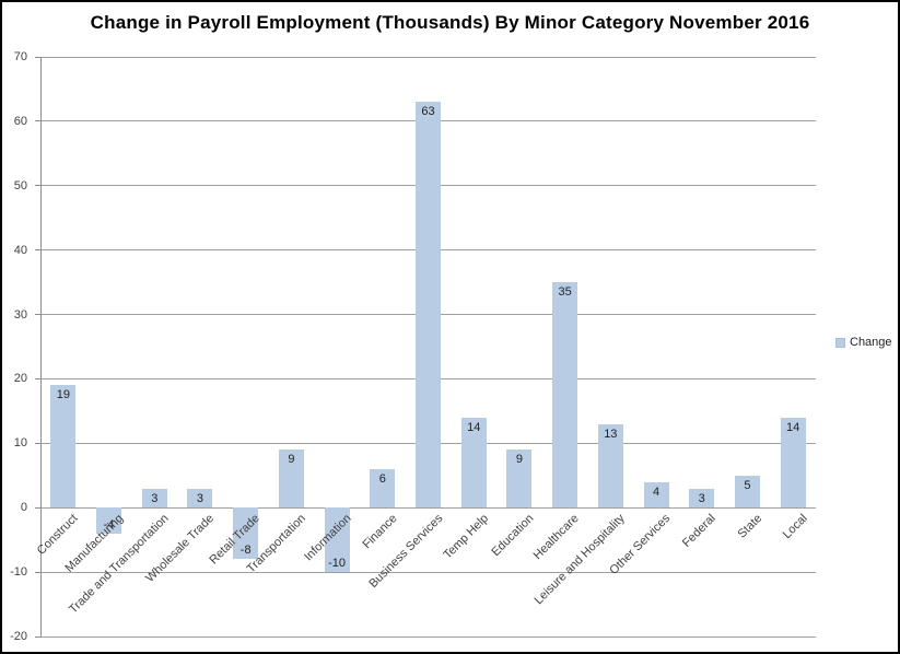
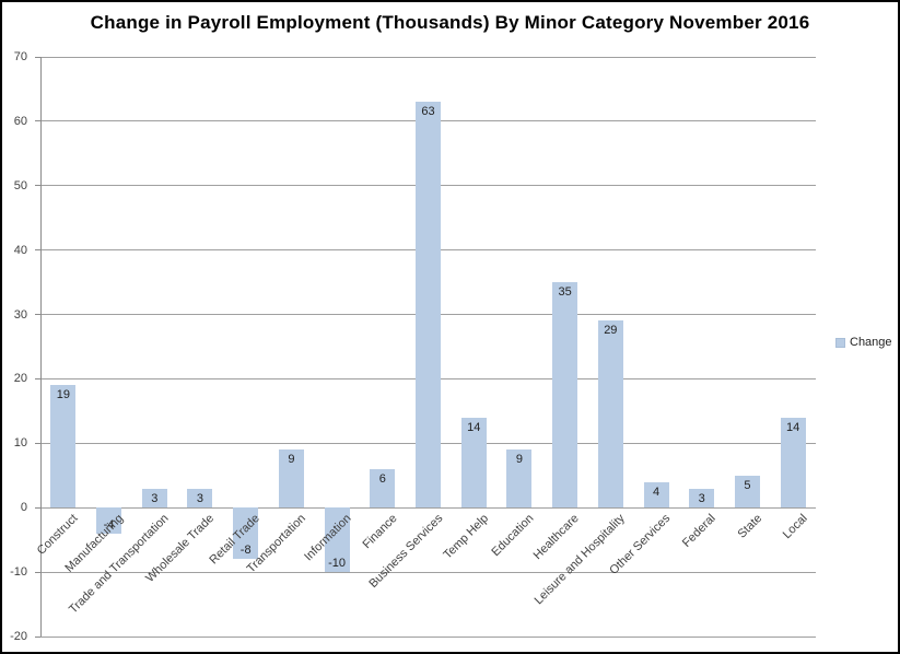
Leisure and Hospitality: 13 -> 29
